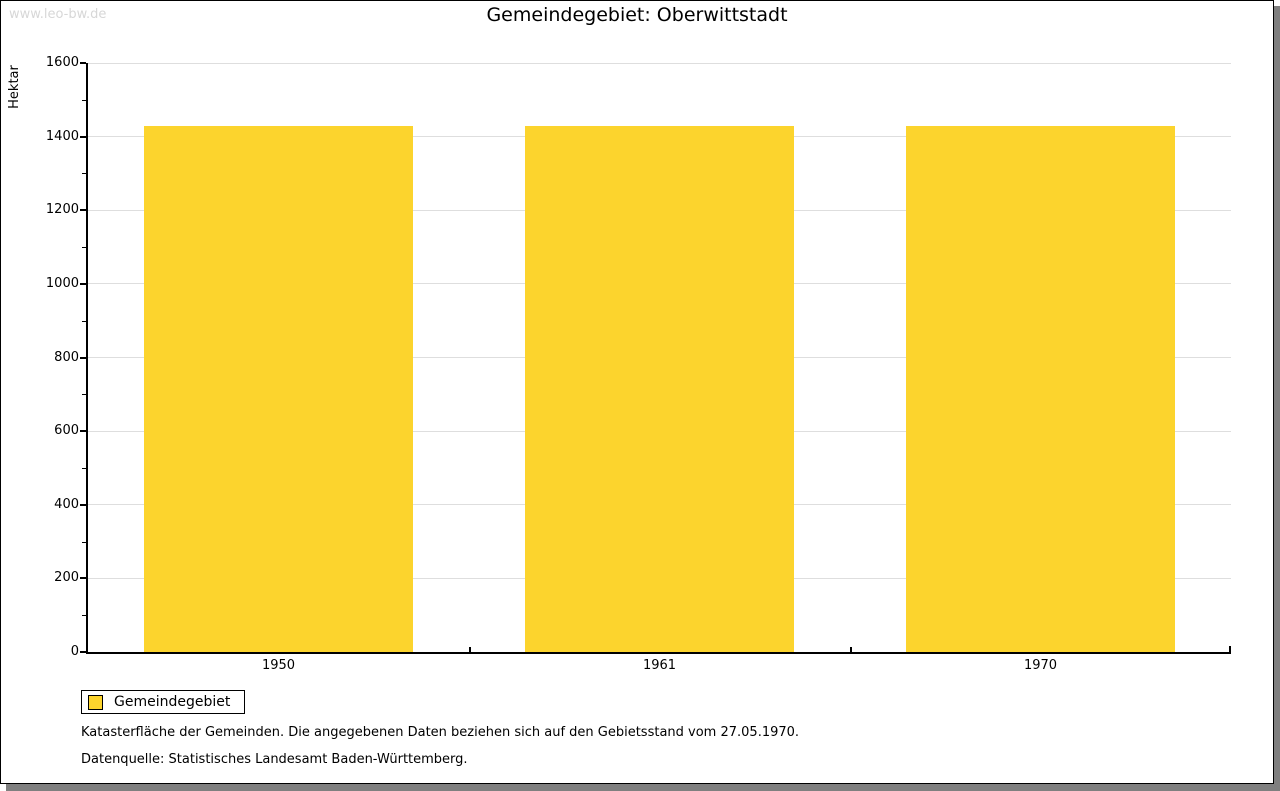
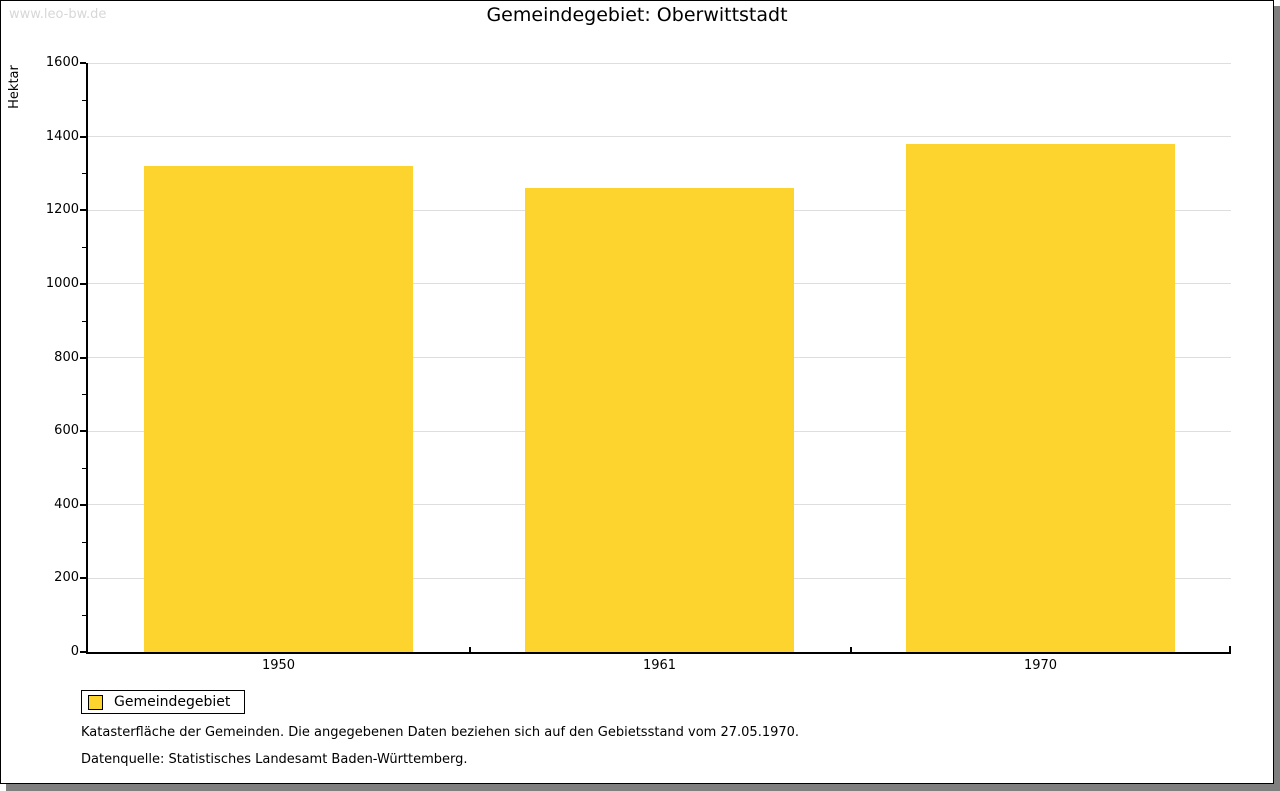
1950: 1430 -> 1320
1961: 1430 -> 1260
1970: 1430 -> 1380
